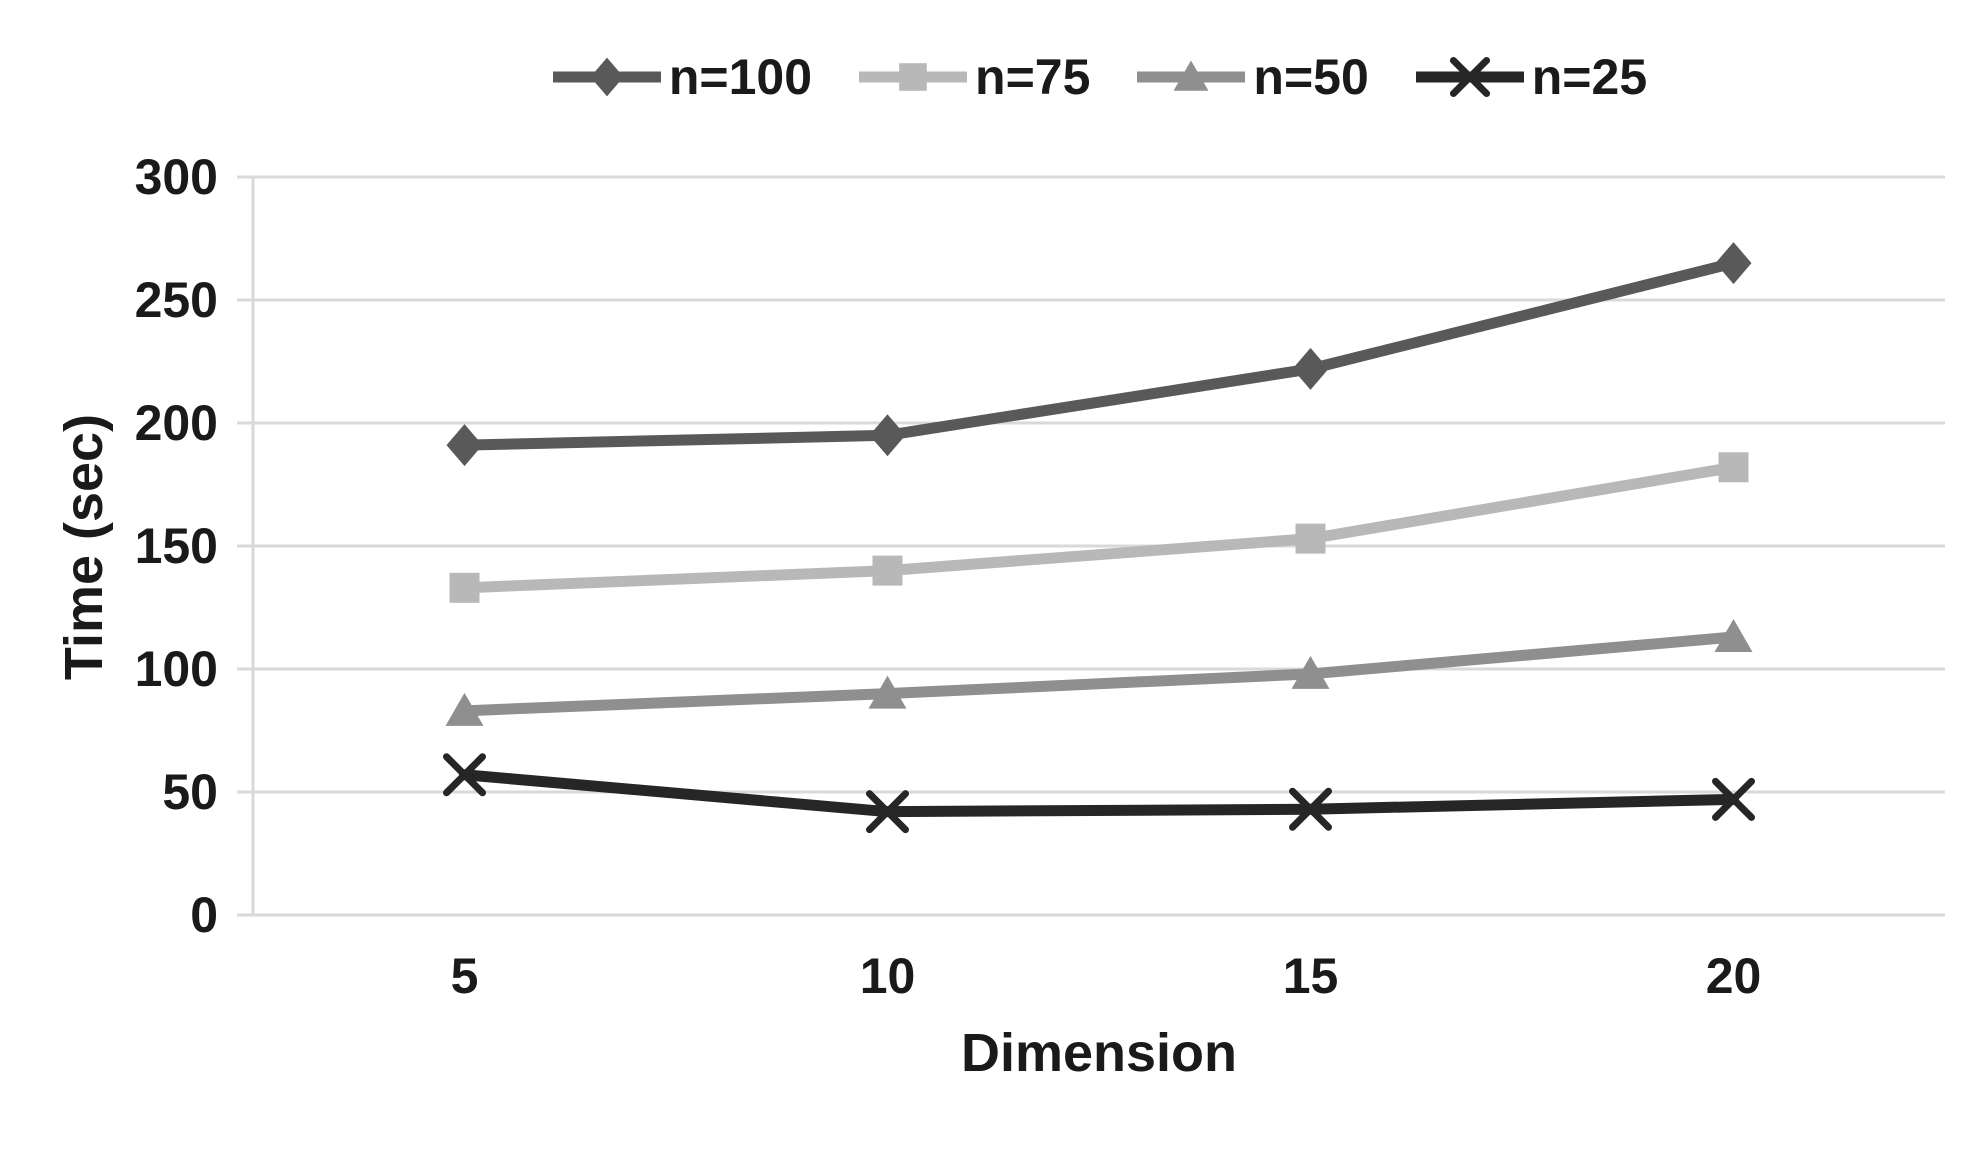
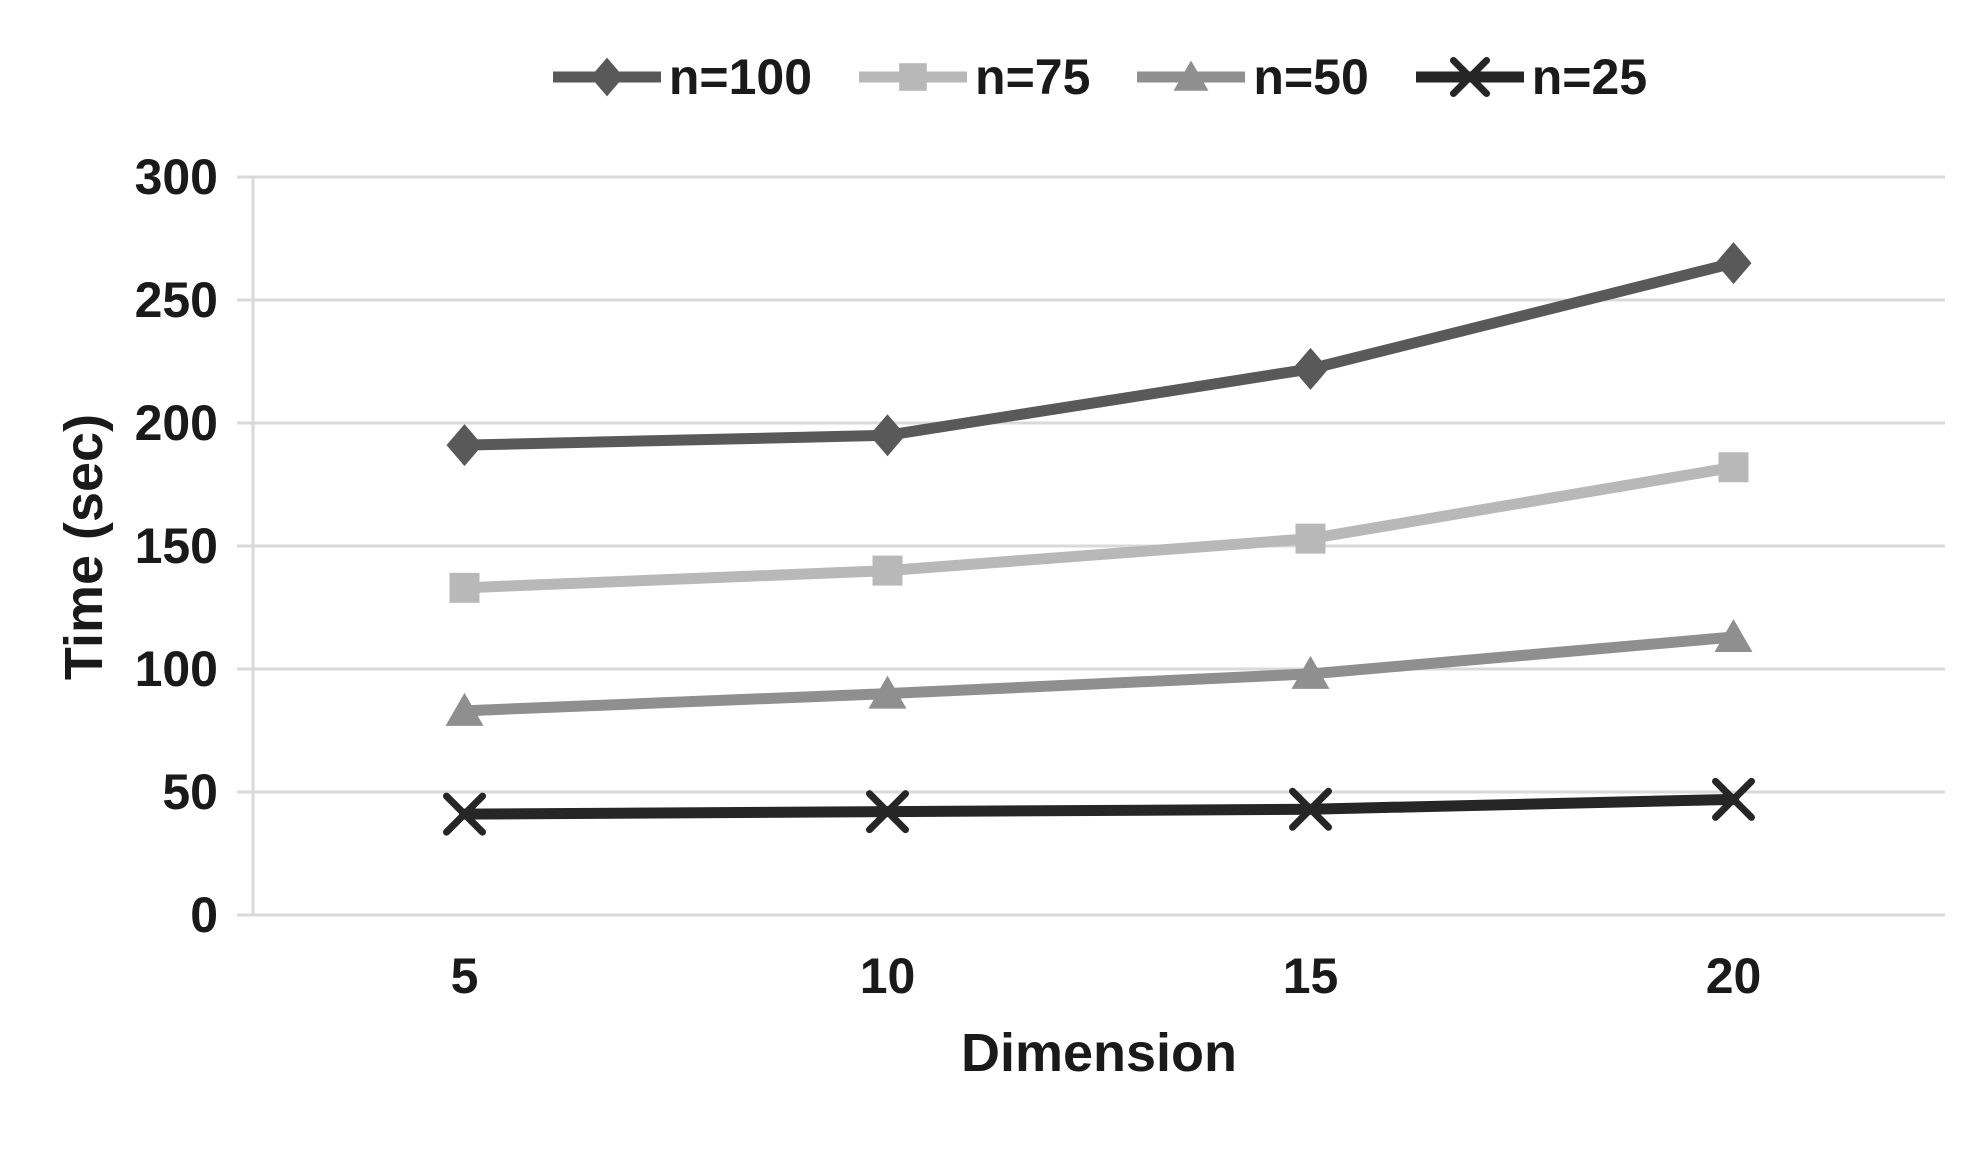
n=25/5: 57 -> 41
